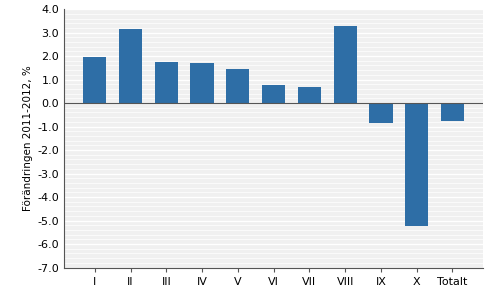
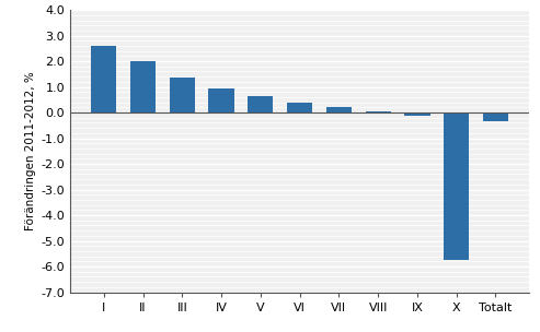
I: 1.95 -> 2.60
II: 3.15 -> 2.00
III: 1.75 -> 1.35
IV: 1.70 -> 0.95
V: 1.45 -> 0.65
VI: 0.75 -> 0.38
VII: 0.70 -> 0.22
VIII: 3.30 -> 0.03
IX: -0.85 -> -0.12
X: -5.25 -> -5.75
Totalt: -0.75 -> -0.35
